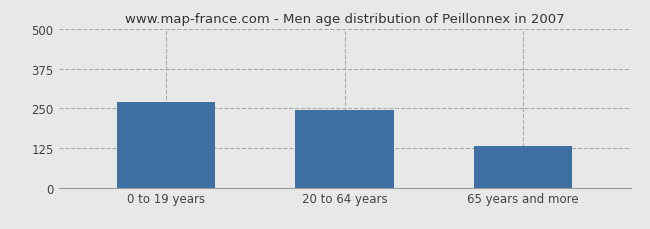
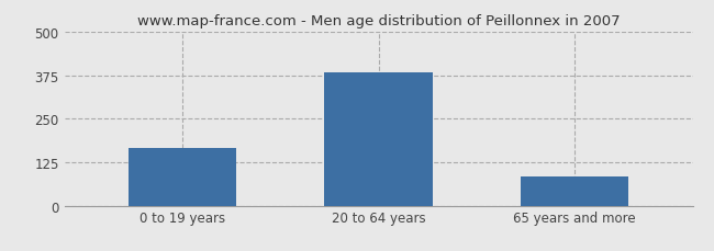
0 to 19 years: 270 -> 165
20 to 64 years: 245 -> 383
65 years and more: 130 -> 85
